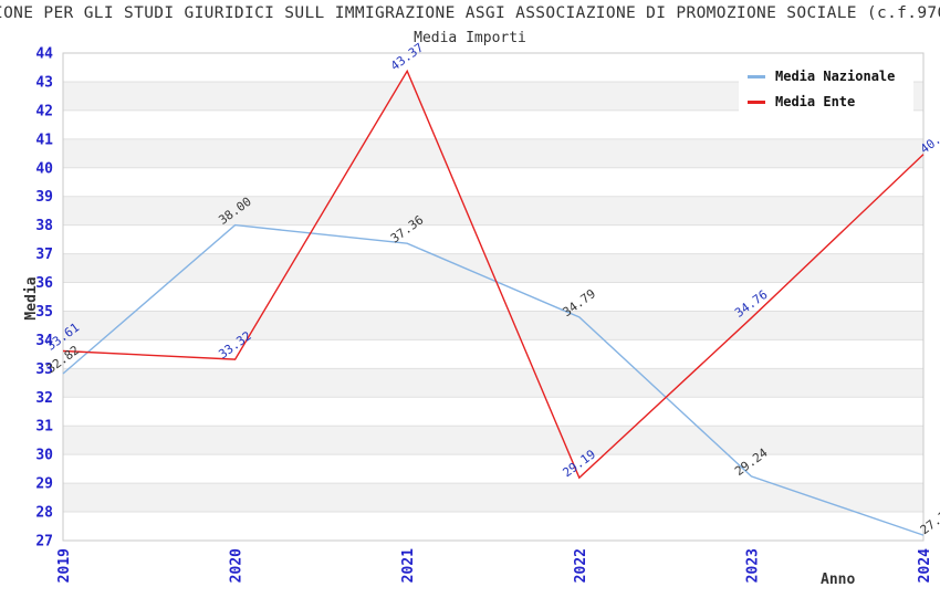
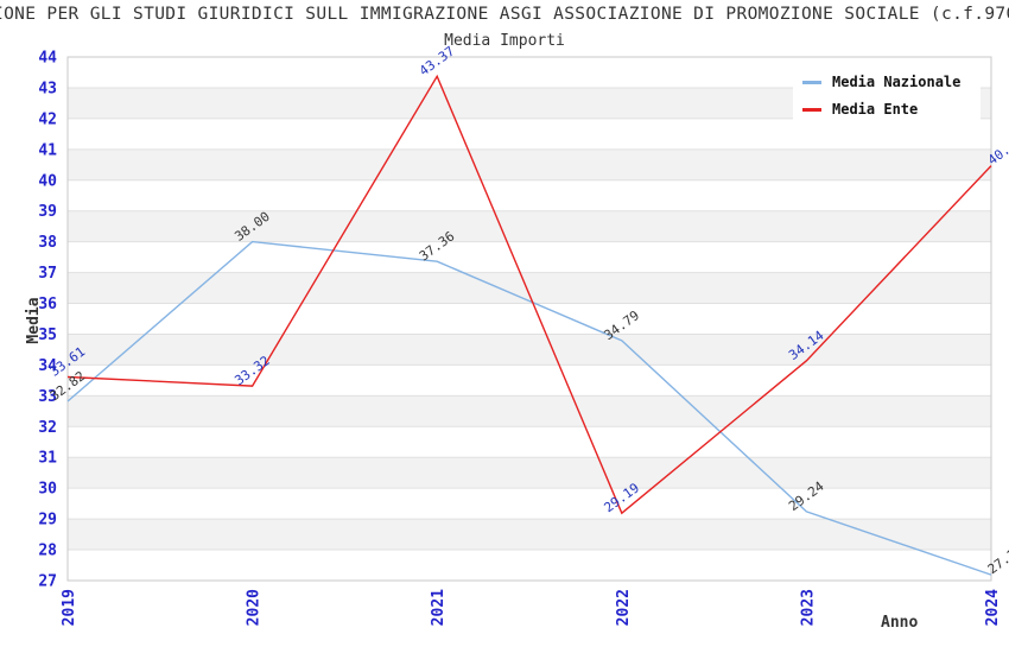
Media Ente/2023: 34.76 -> 34.14
